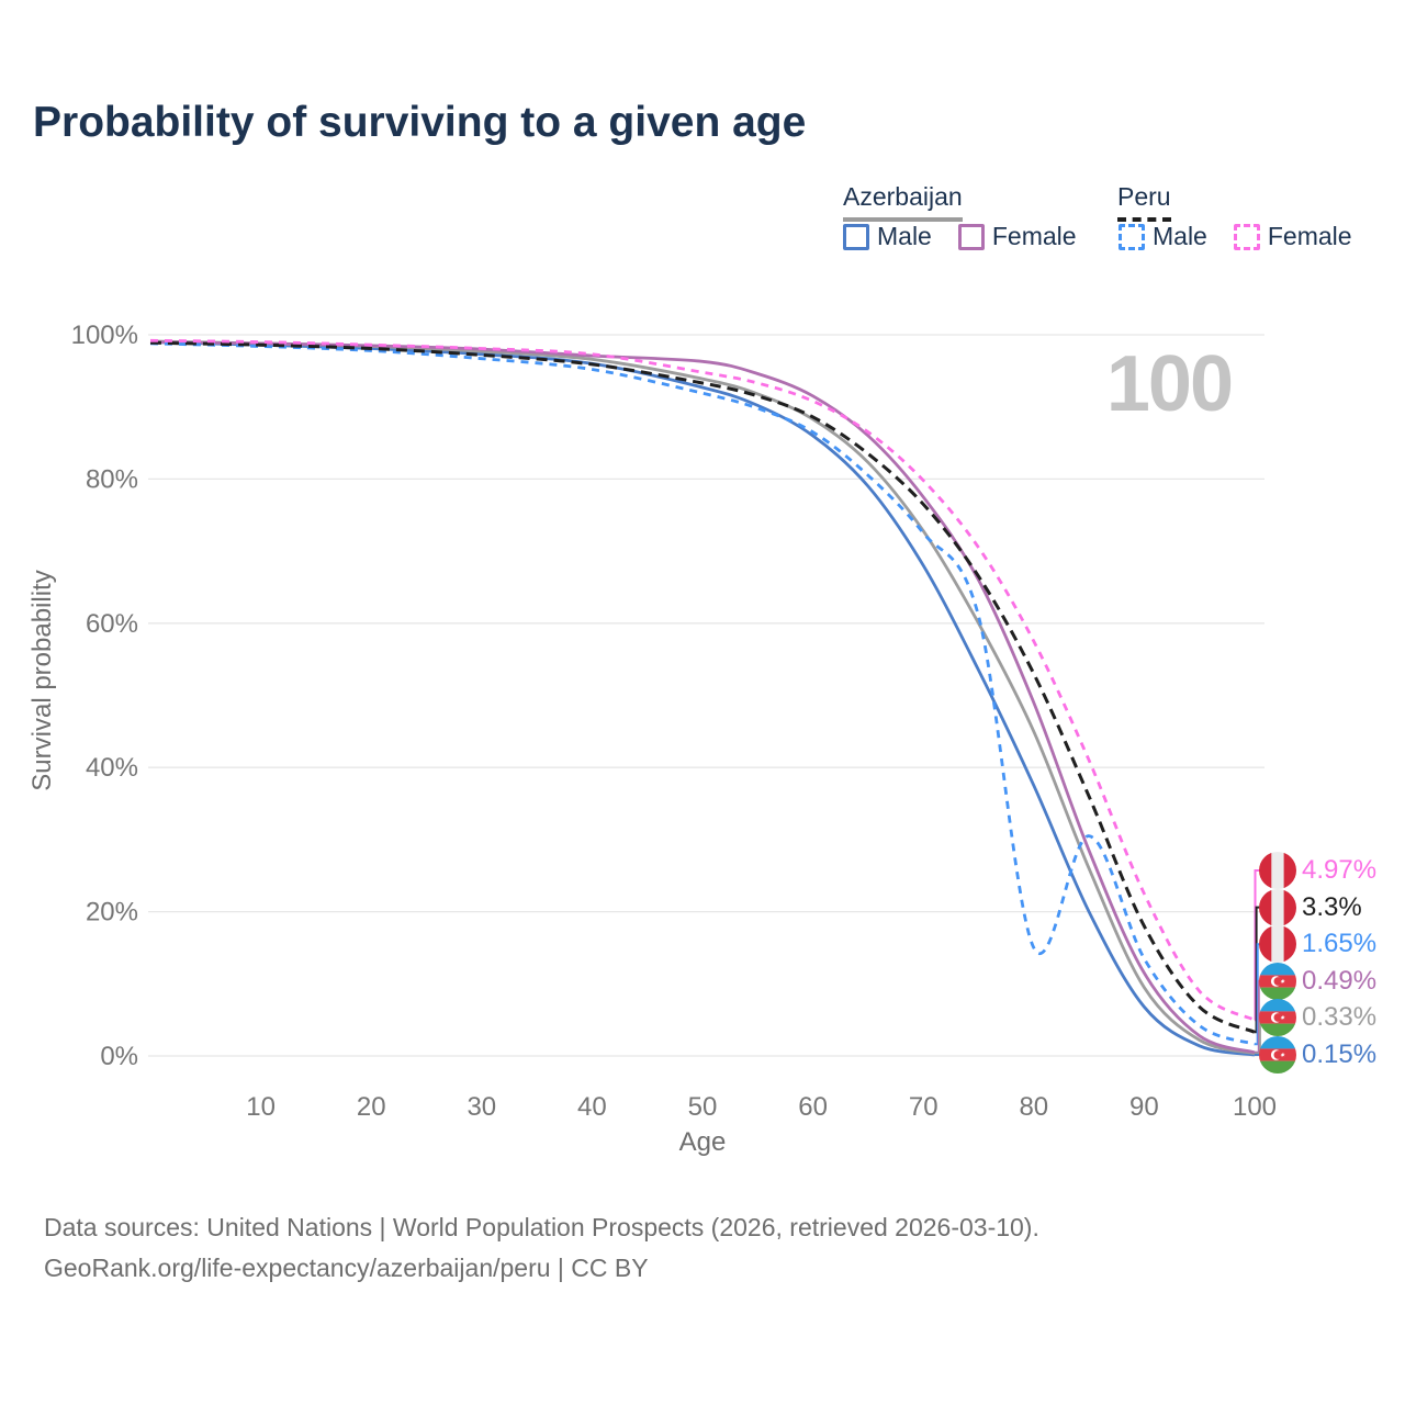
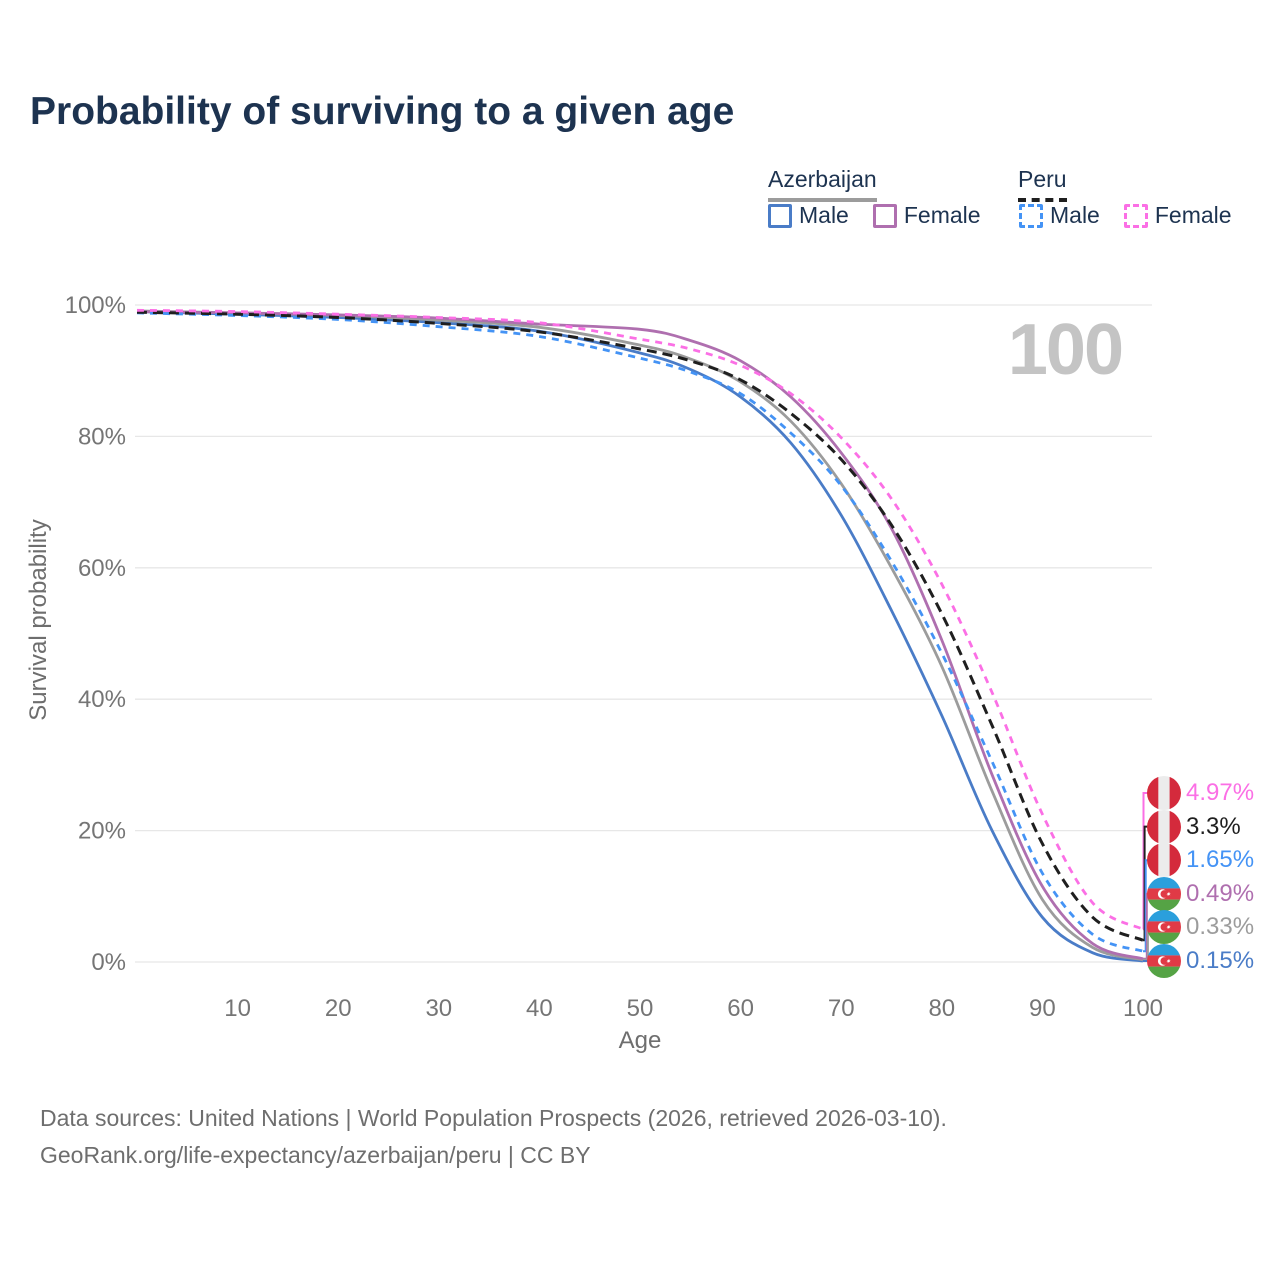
Peru Male/80: 15% -> 47%
